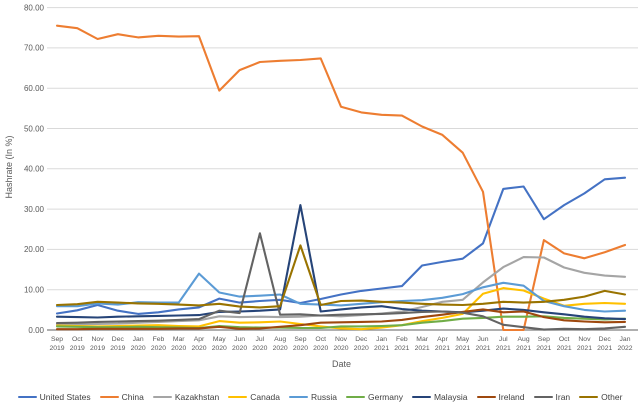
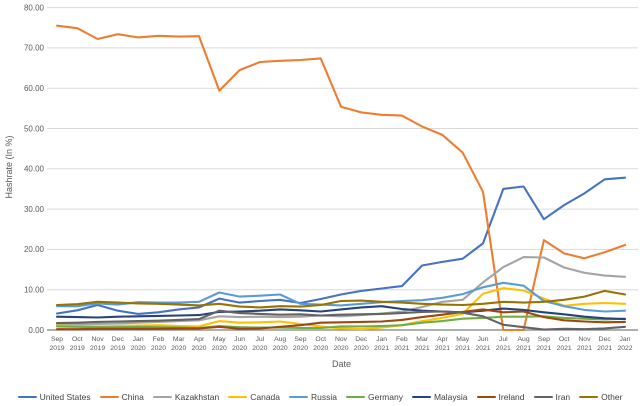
Russia/Apr 2020: 14 -> 7
Iran/Jul 2020: 24 -> 4
Malaysia/Sep 2020: 31 -> 5
Other/Sep 2020: 21 -> 6
